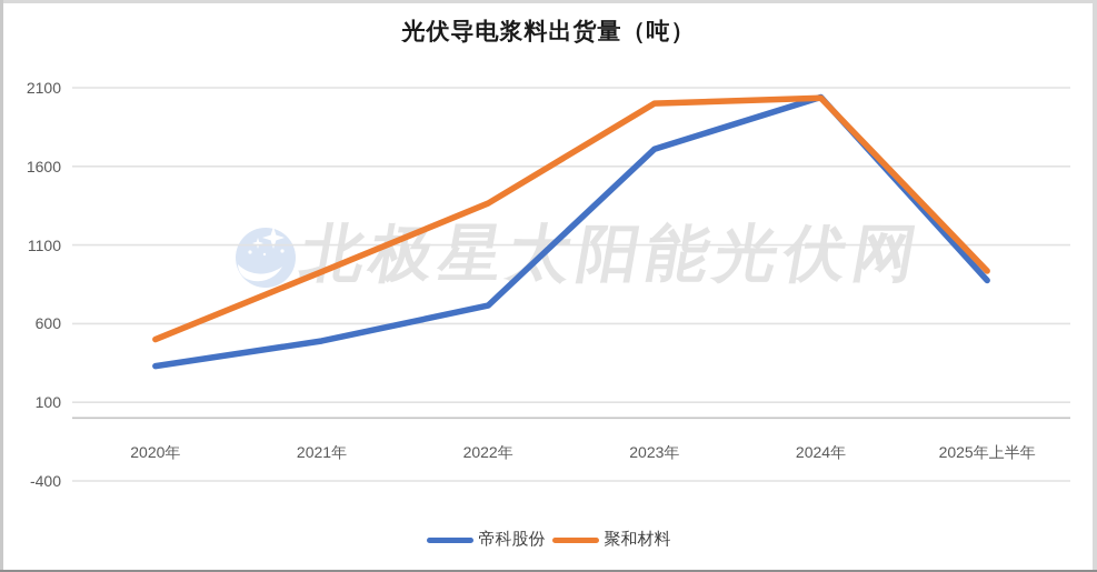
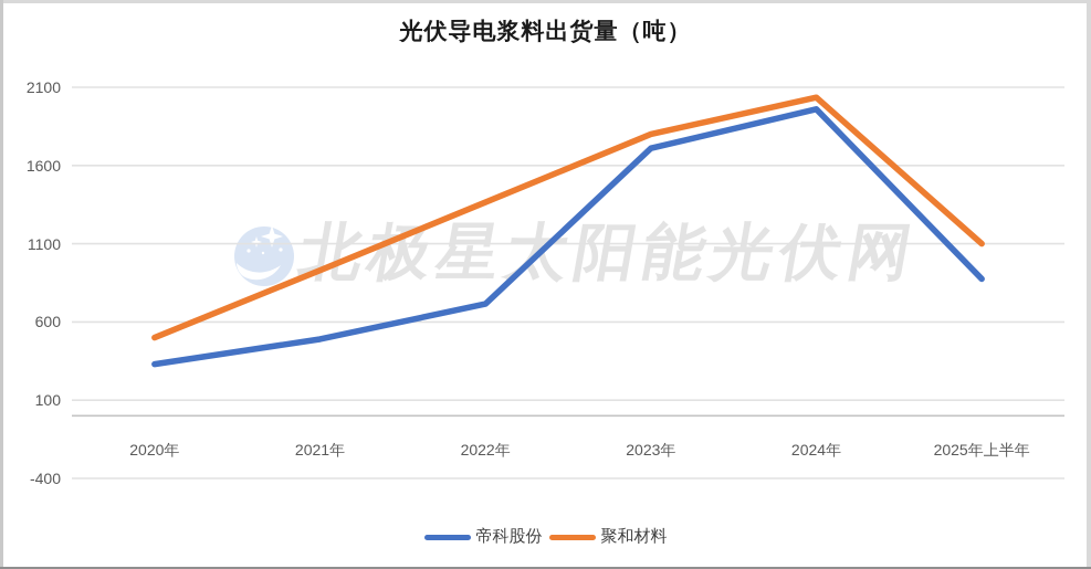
聚和材料/2023年: 2000 -> 1800
帝科股份/2024年: 2040 -> 1960
聚和材料/2025年上半年: 940 -> 1100
